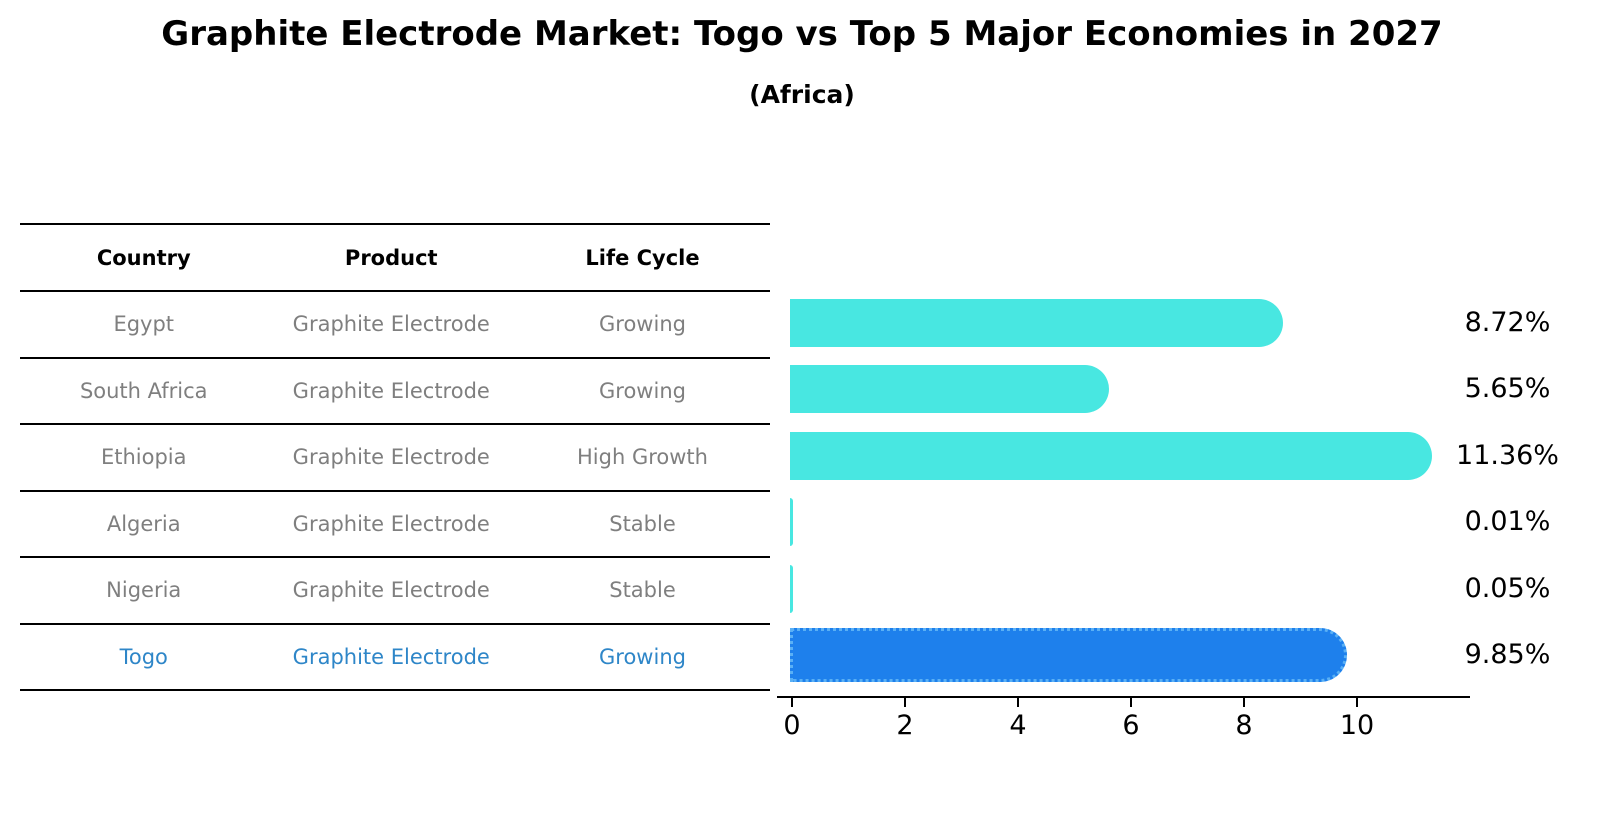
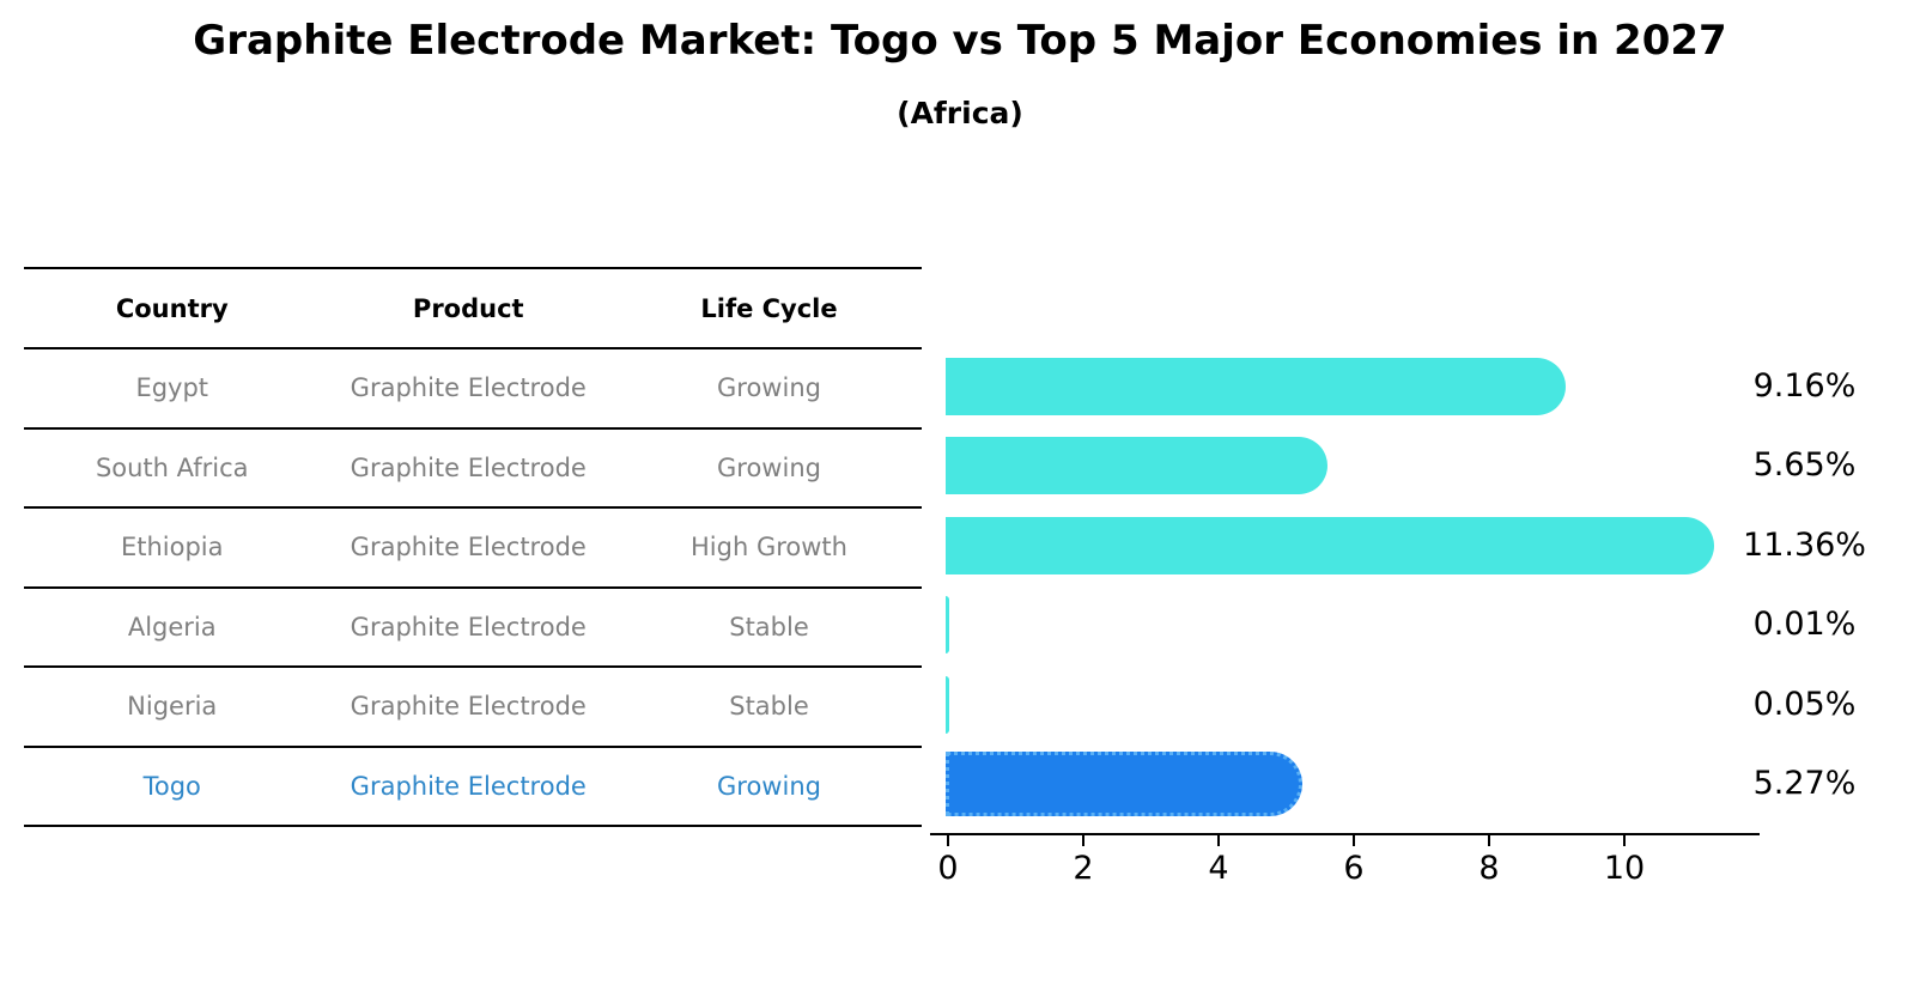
Egypt: 8.72% -> 9.16%
Togo: 9.85% -> 5.27%
